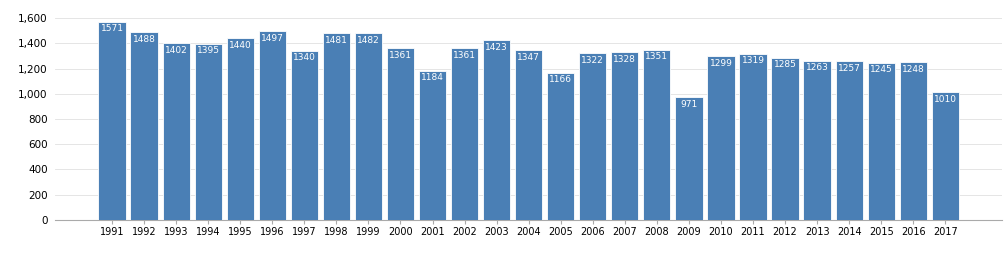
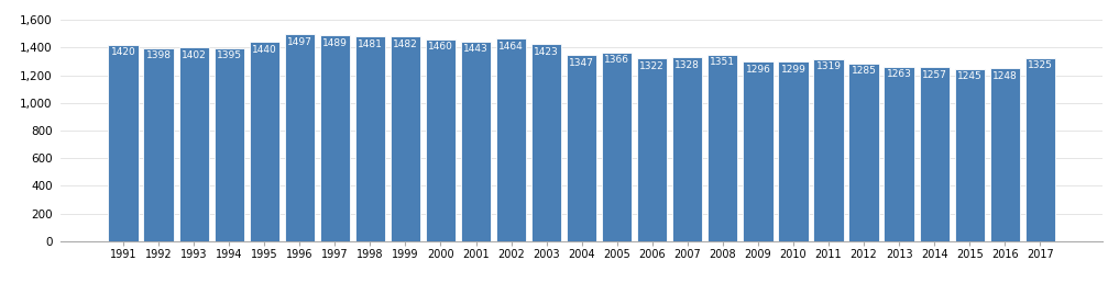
1991: 1571 -> 1420
1992: 1488 -> 1398
1997: 1340 -> 1489
2000: 1361 -> 1460
2001: 1184 -> 1443
2002: 1361 -> 1464
2005: 1166 -> 1366
2009: 971 -> 1296
2017: 1010 -> 1325
